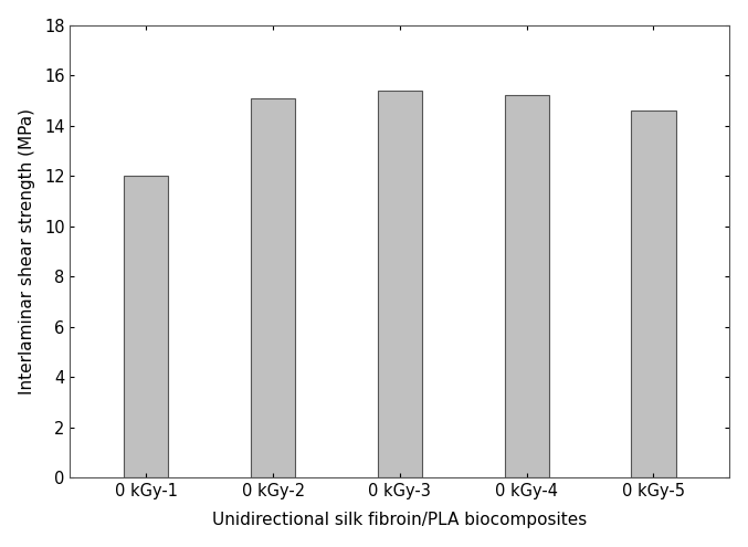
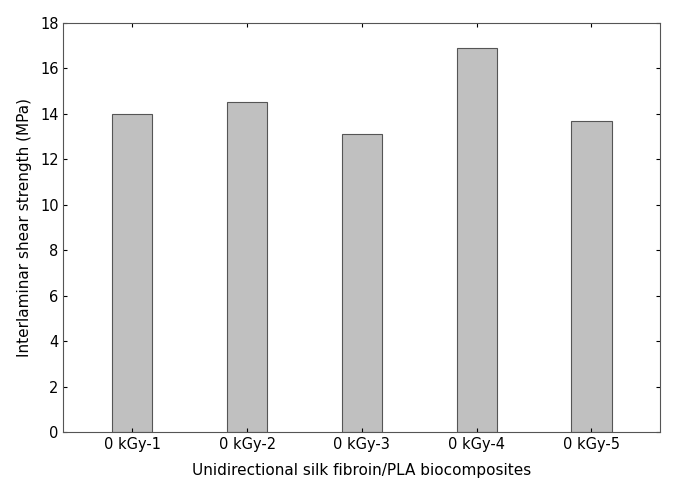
0 kGy-1: 12.0 -> 14.0
0 kGy-2: 15.1 -> 14.5
0 kGy-3: 15.4 -> 13.1
0 kGy-4: 15.2 -> 16.9
0 kGy-5: 14.6 -> 13.7
